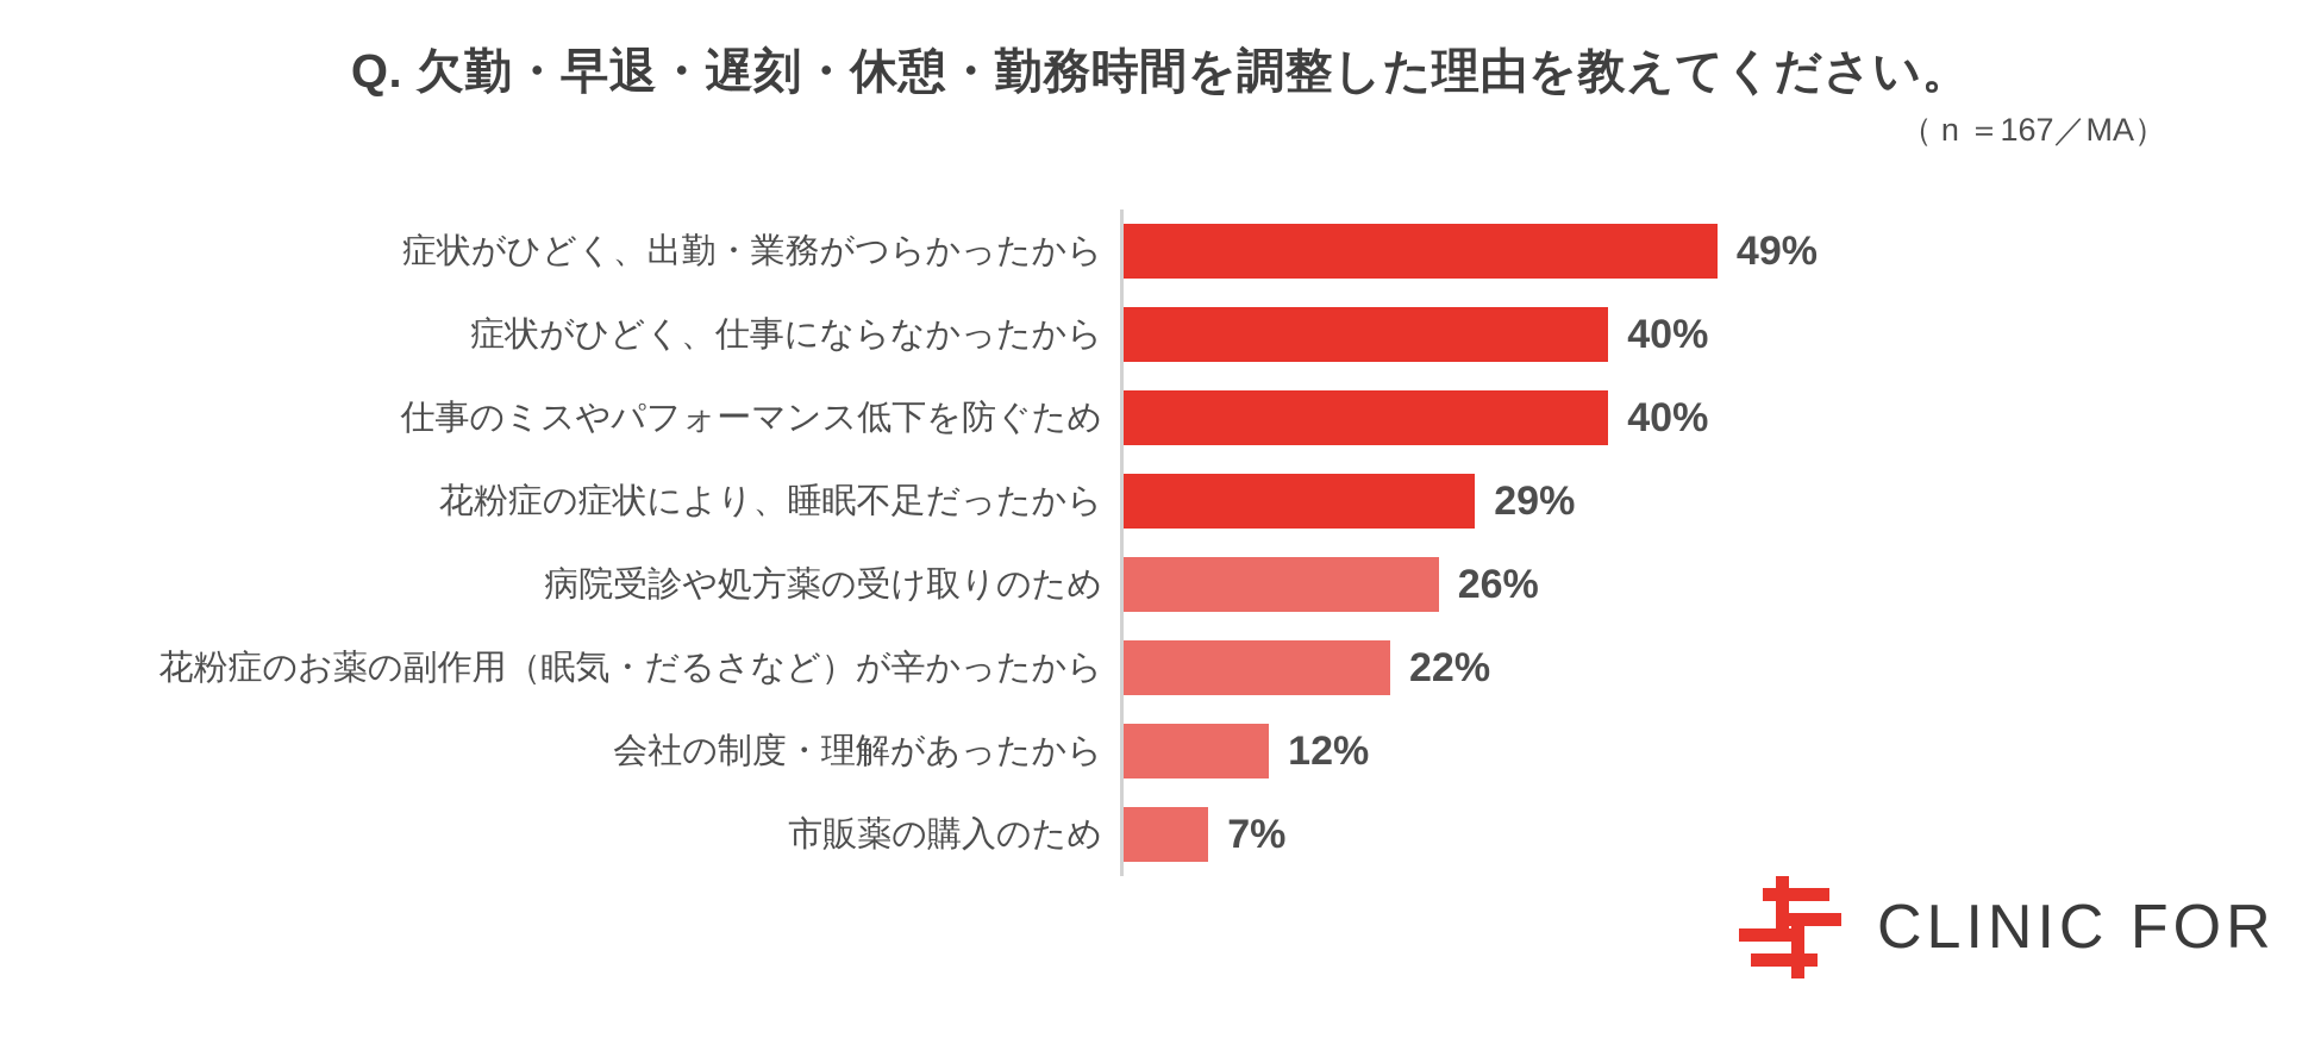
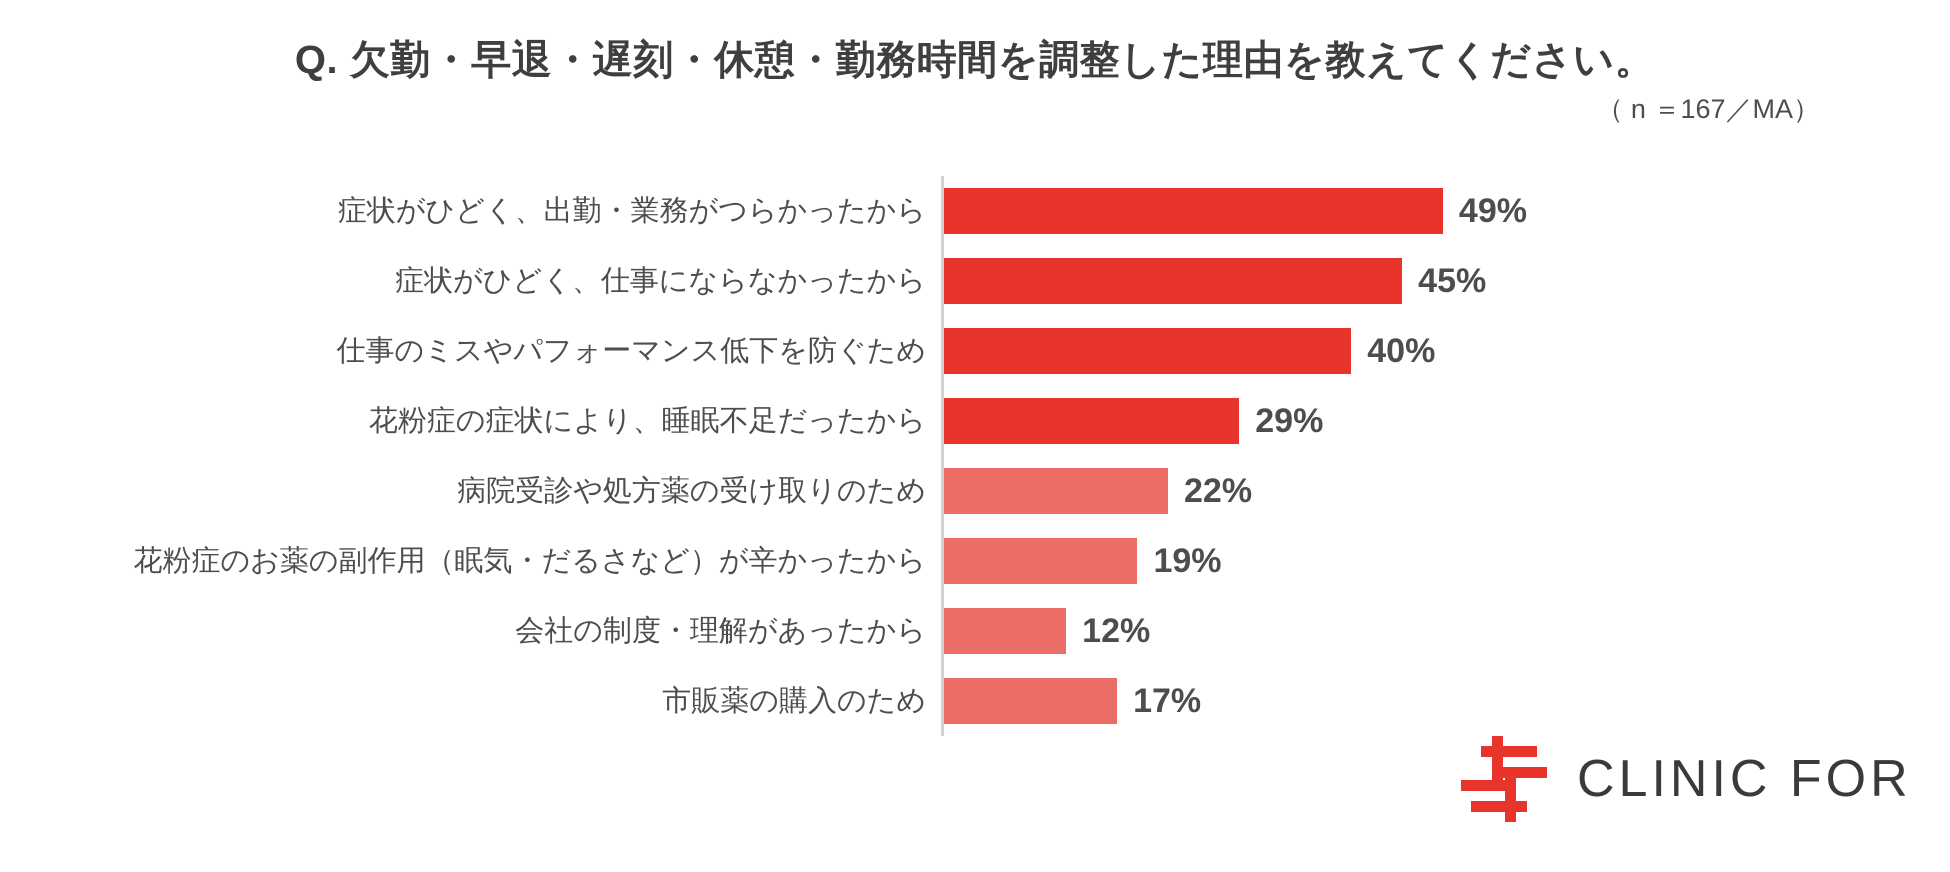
症状がひどく、仕事にならなかったから: 40% -> 45%
病院受診や処方薬の受け取りのため: 26% -> 22%
花粉症のお薬の副作用（眠気・だるさなど）が辛かったから: 22% -> 19%
市販薬の購入のため: 7% -> 17%
